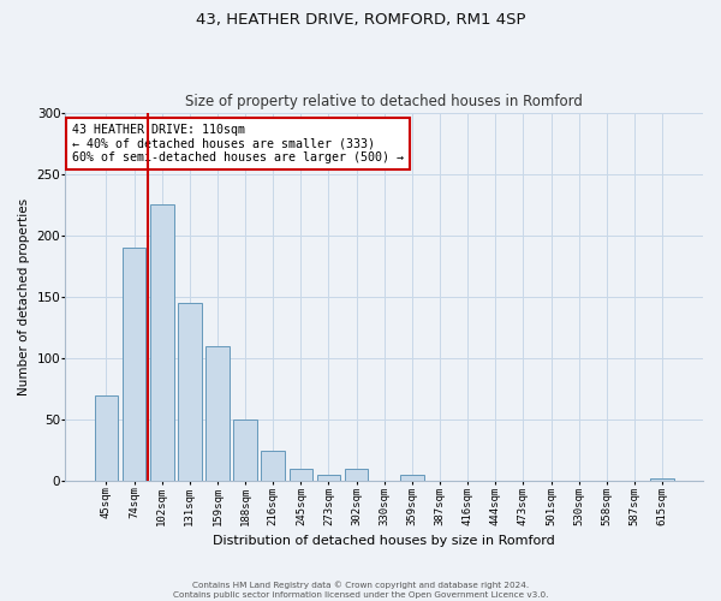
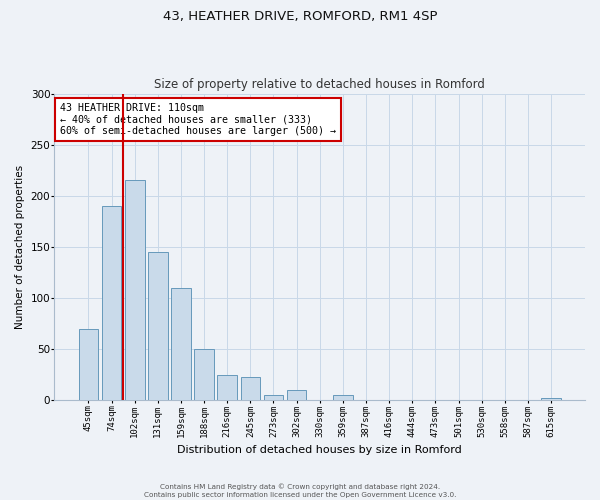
102sqm: 225 -> 215
245sqm: 10 -> 23
